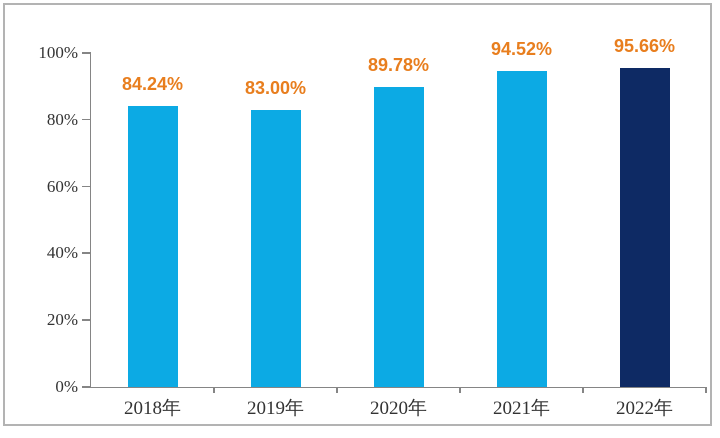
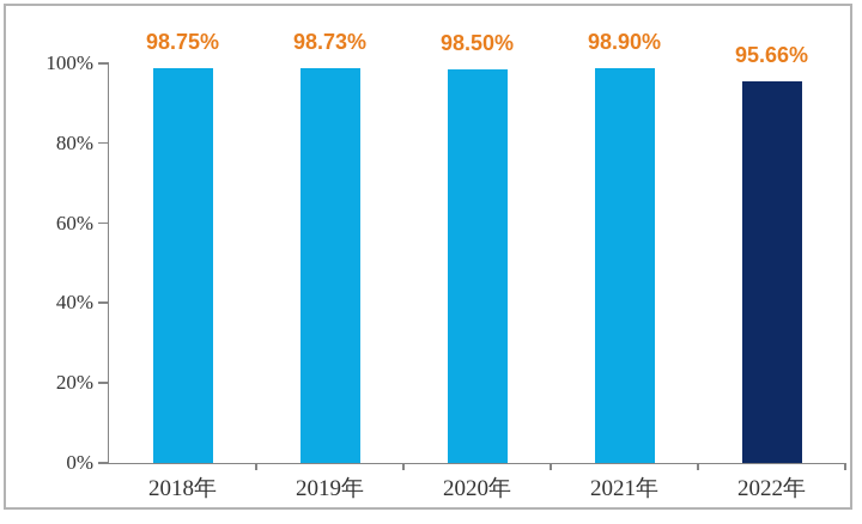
2018年: 84.24% -> 98.75%
2019年: 83.00% -> 98.73%
2020年: 89.78% -> 98.50%
2021年: 94.52% -> 98.90%
